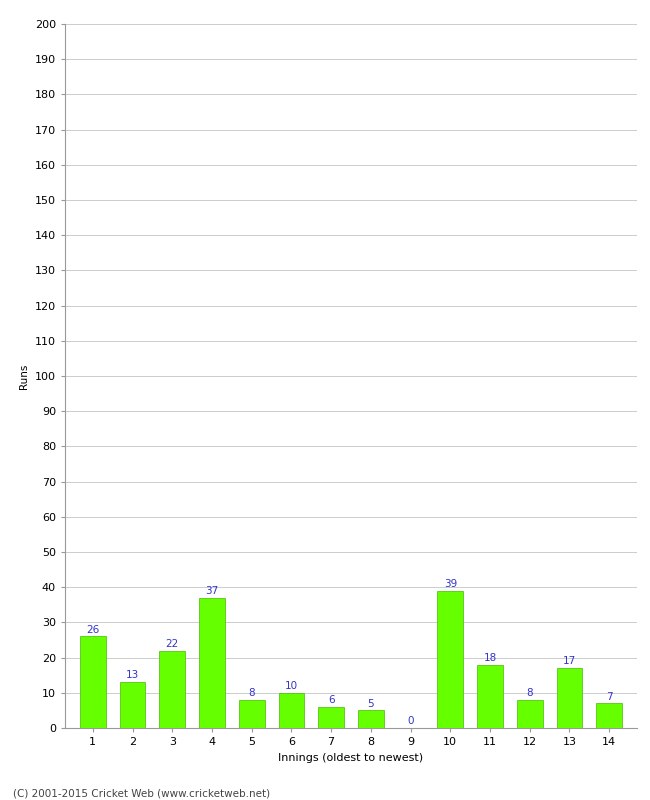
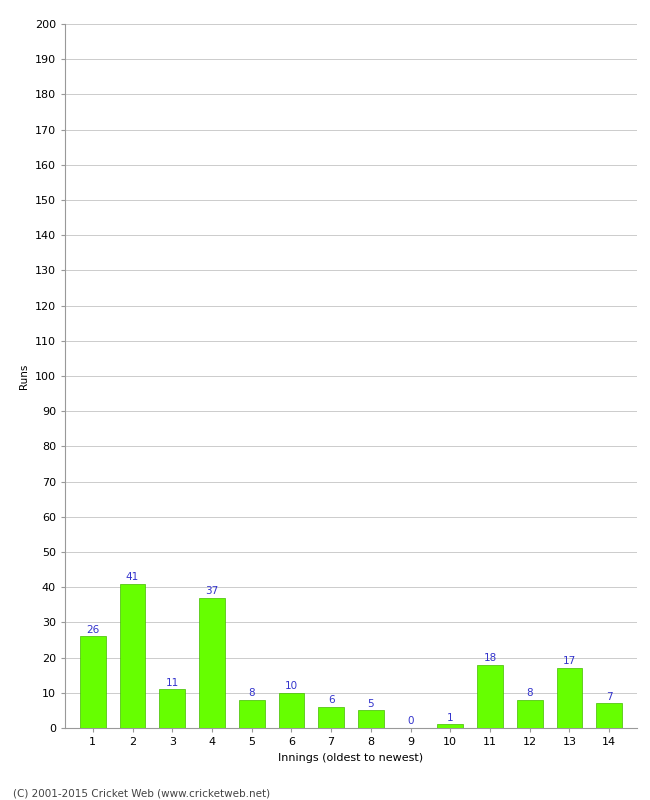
2: 13 -> 41
3: 22 -> 11
10: 39 -> 1
